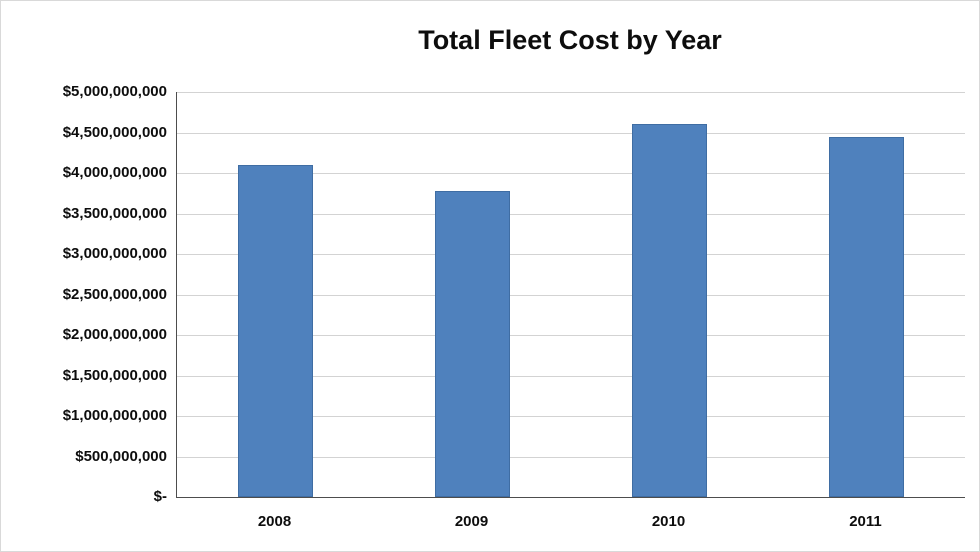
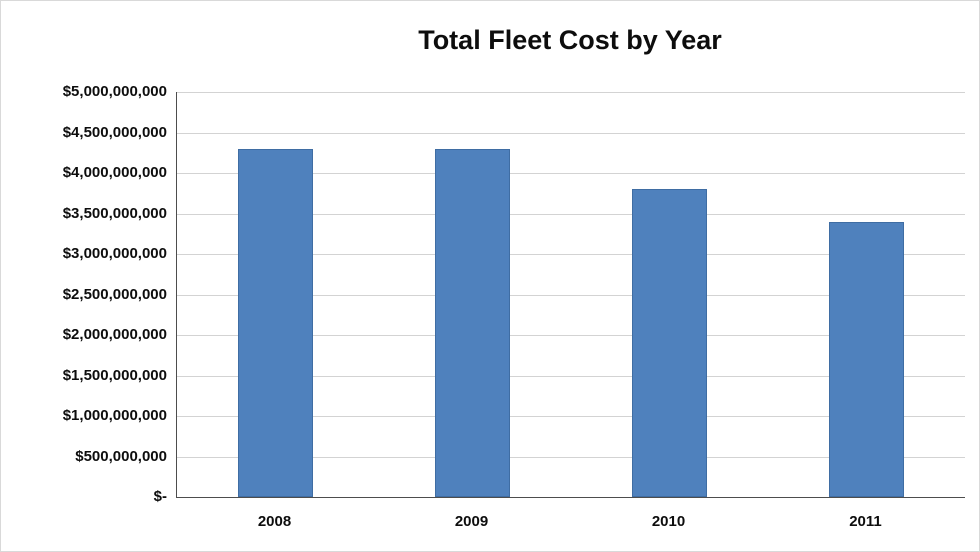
2008: $4100000000 -> $4300000000
2009: $3800000000 -> $4300000000
2010: $4600000000 -> $3800000000
2011: $4400000000 -> $3400000000
